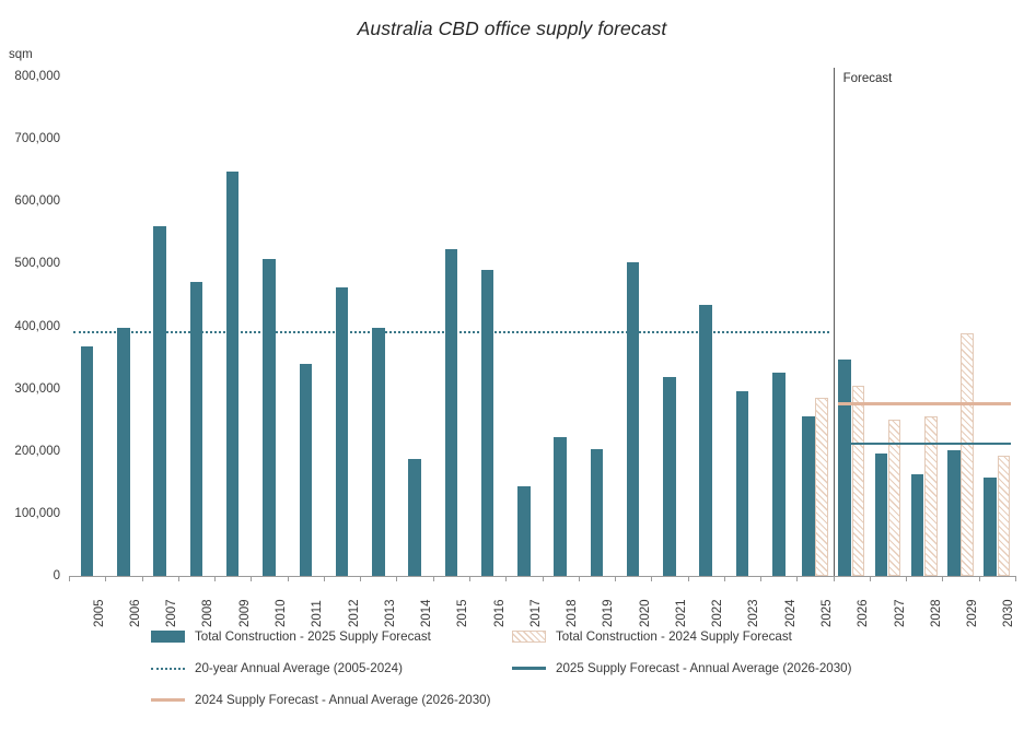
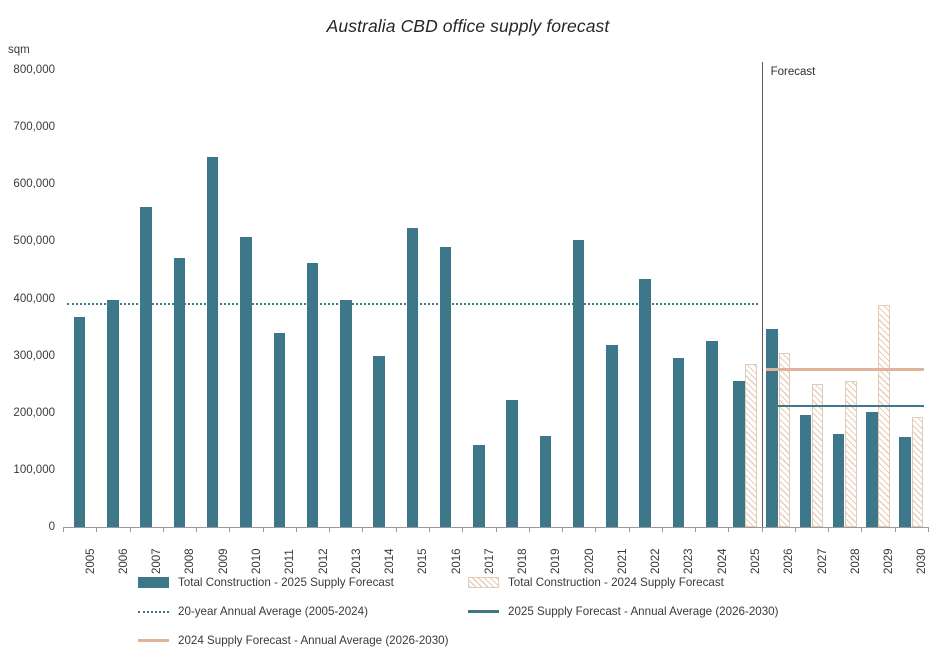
Total Construction - 2025 Supply Forecast/2014: 190000 -> 300000
Total Construction - 2025 Supply Forecast/2019: 200000 -> 160000
